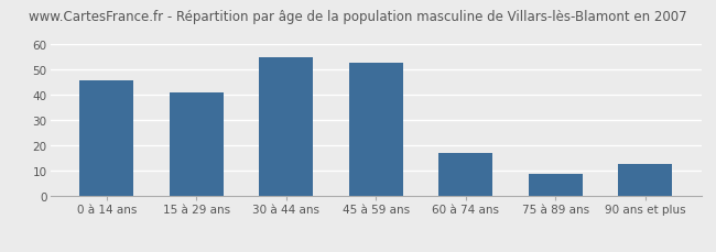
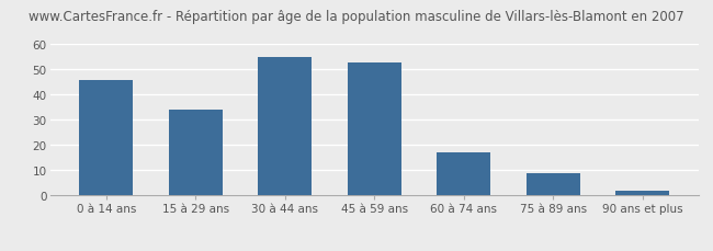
15 à 29 ans: 41 -> 34
90 ans et plus: 13 -> 2
